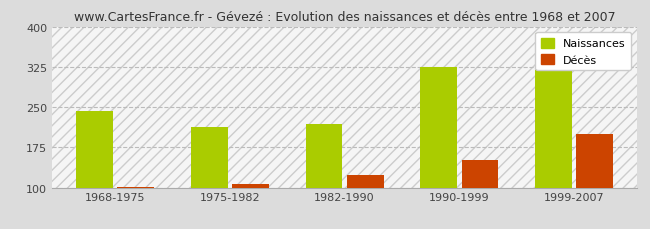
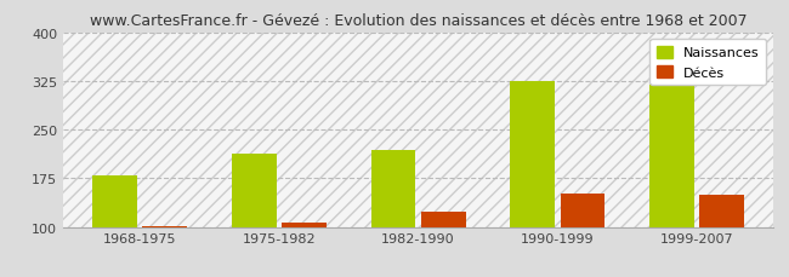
Naissances/1968-1975: 242 -> 180
Décès/1999-2007: 200 -> 150
